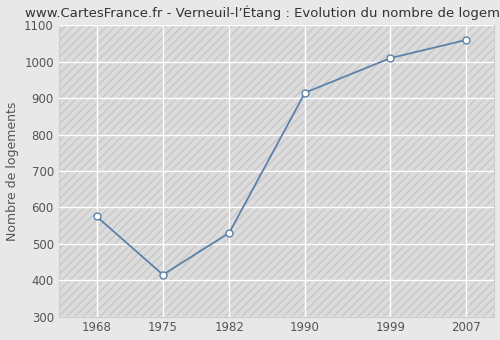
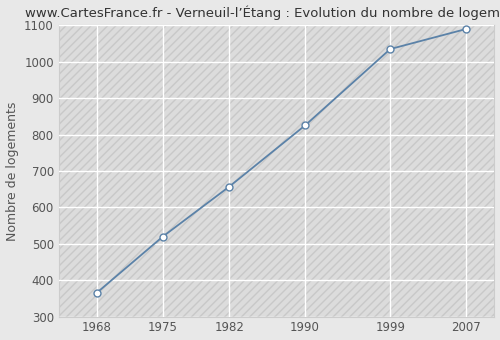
1968: 575 -> 365
1975: 415 -> 520
1982: 530 -> 657
1990: 915 -> 825
1999: 1010 -> 1035
2007: 1060 -> 1090
